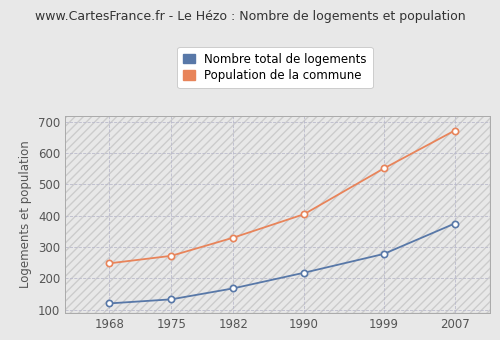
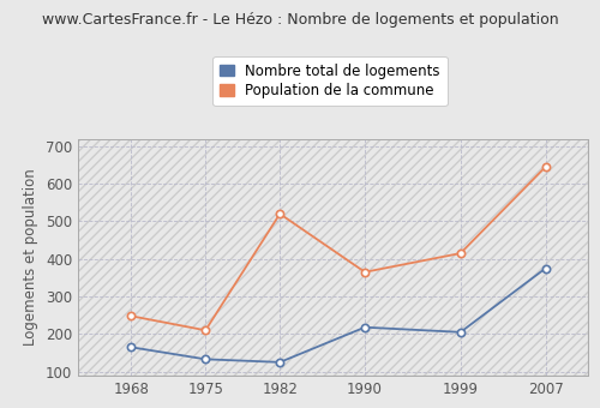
Nombre total de logements/1968: 120 -> 165
Population de la commune/1975: 272 -> 210
Nombre total de logements/1982: 168 -> 125
Population de la commune/1982: 330 -> 520
Population de la commune/1990: 405 -> 365
Nombre total de logements/1999: 278 -> 205
Population de la commune/1999: 551 -> 415
Population de la commune/2007: 672 -> 645
